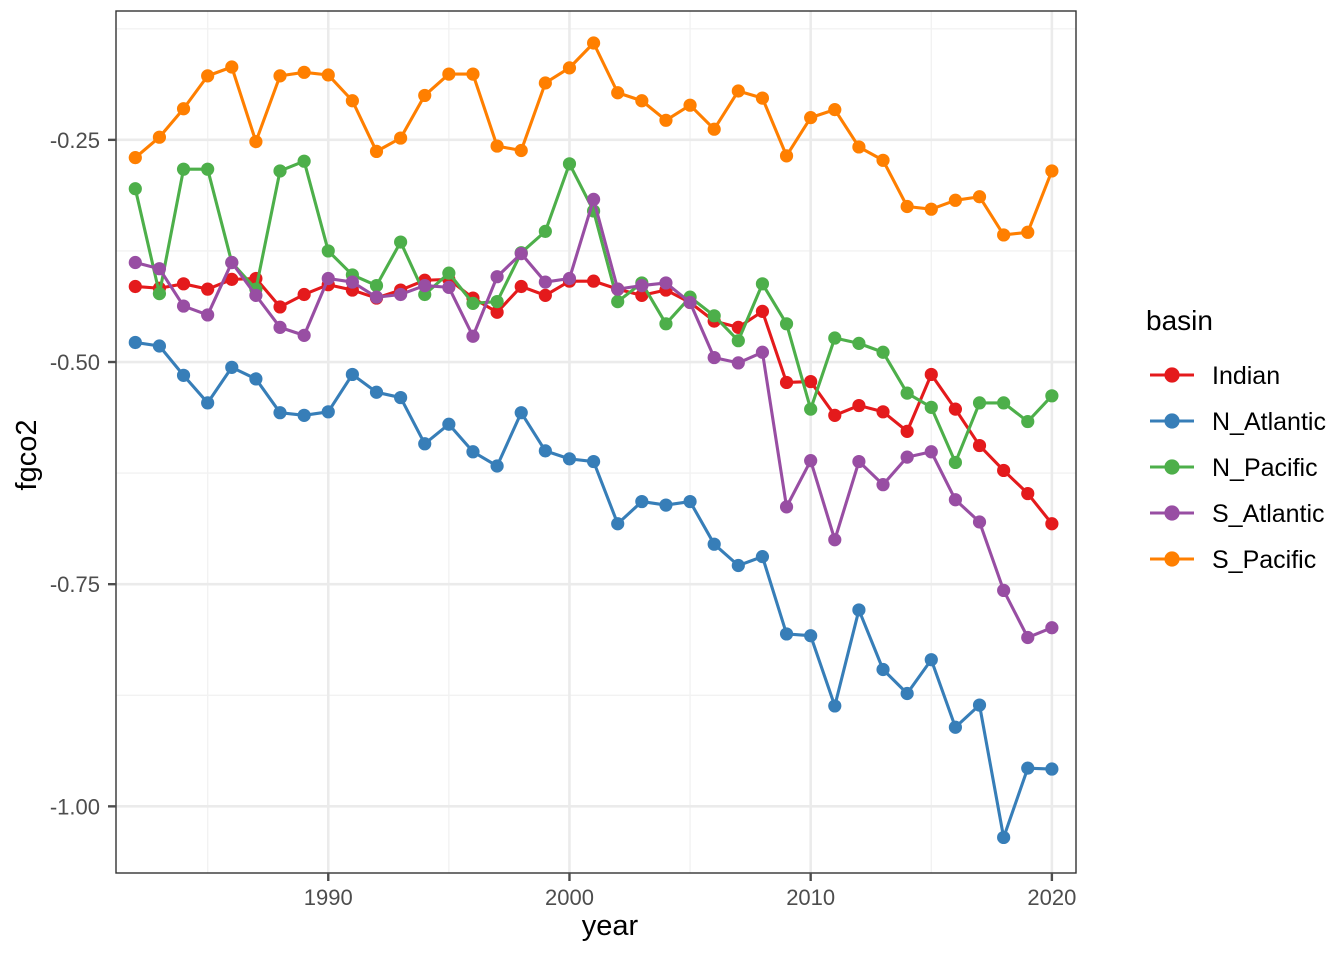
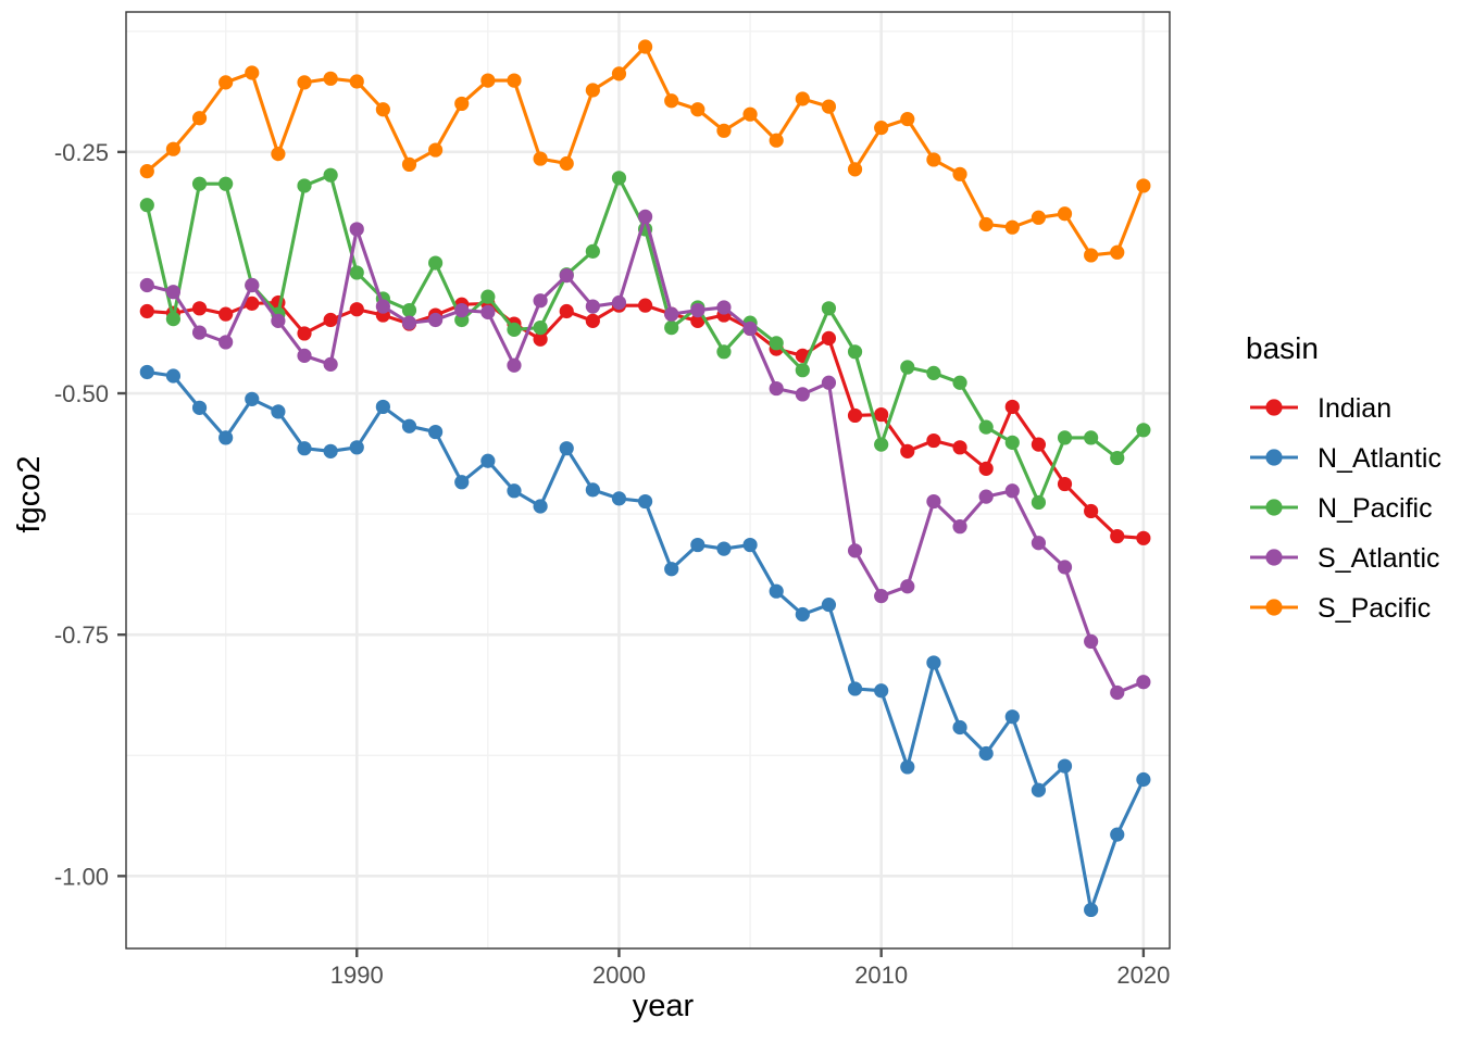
S_Atlantic/1990: -0.41 -> -0.33
S_Atlantic/2010: -0.61 -> -0.71
Indian/2020: -0.68 -> -0.65
N_Atlantic/2020: -0.96 -> -0.90
